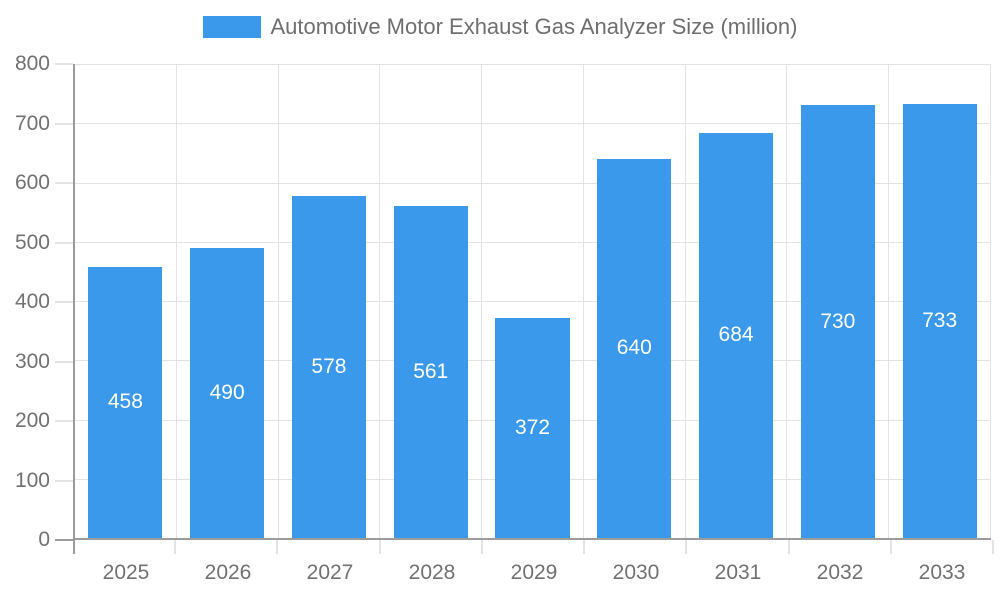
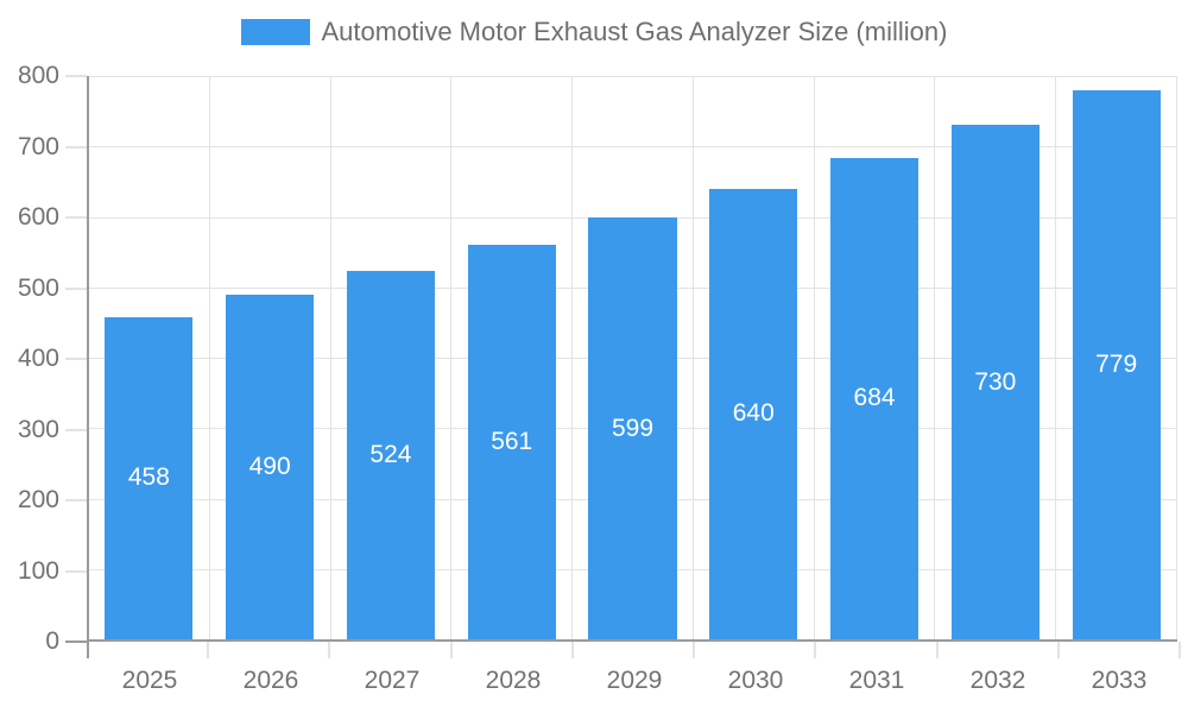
2027: 578 -> 524
2029: 372 -> 599
2033: 733 -> 779
